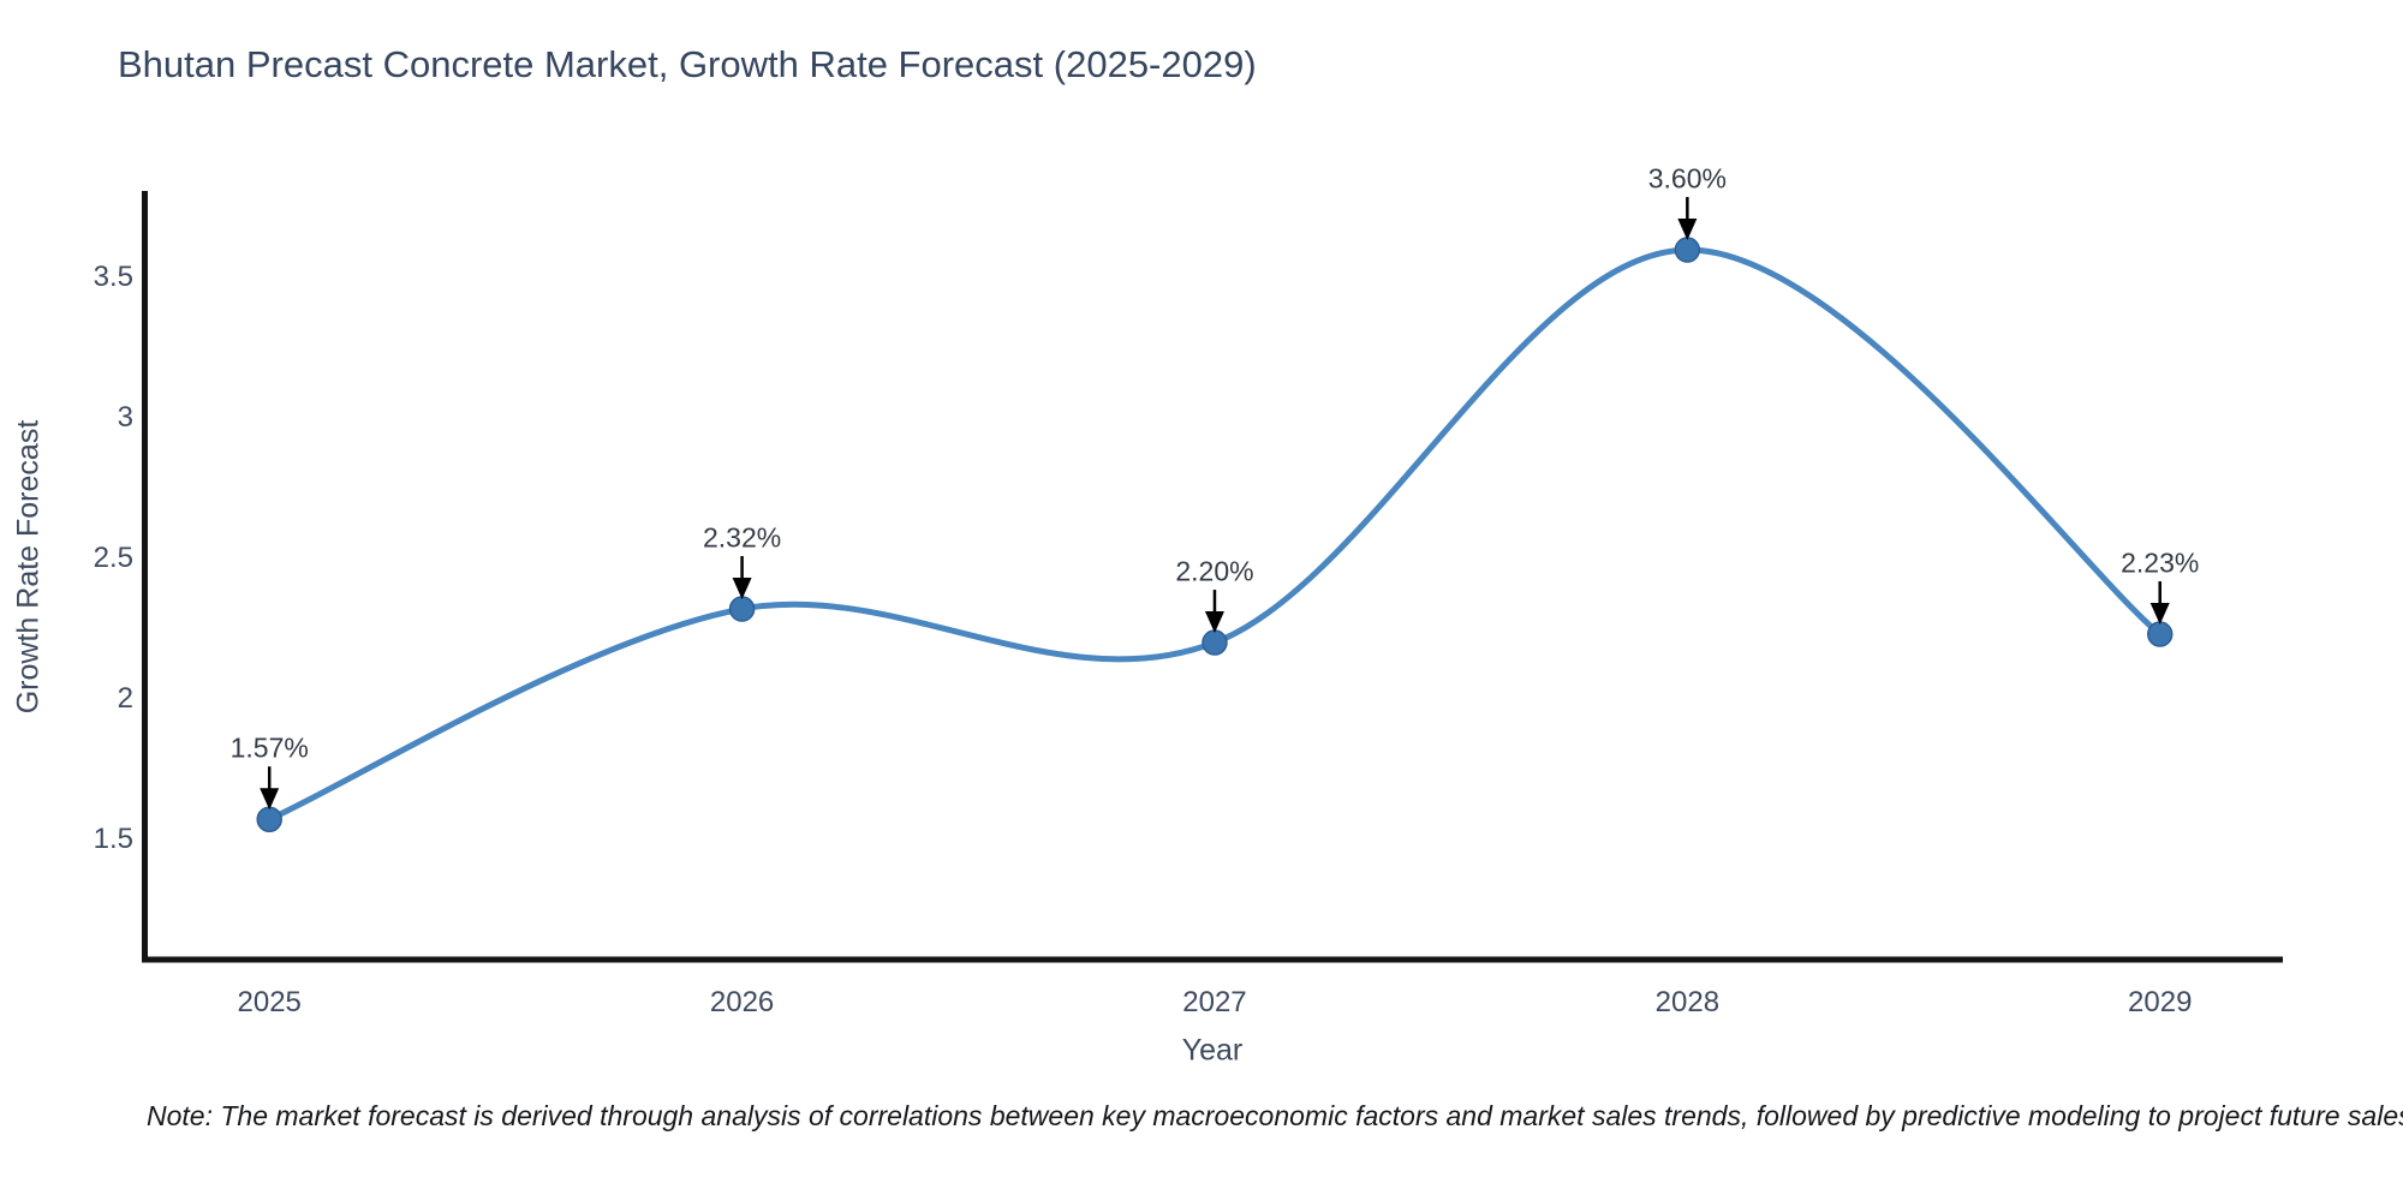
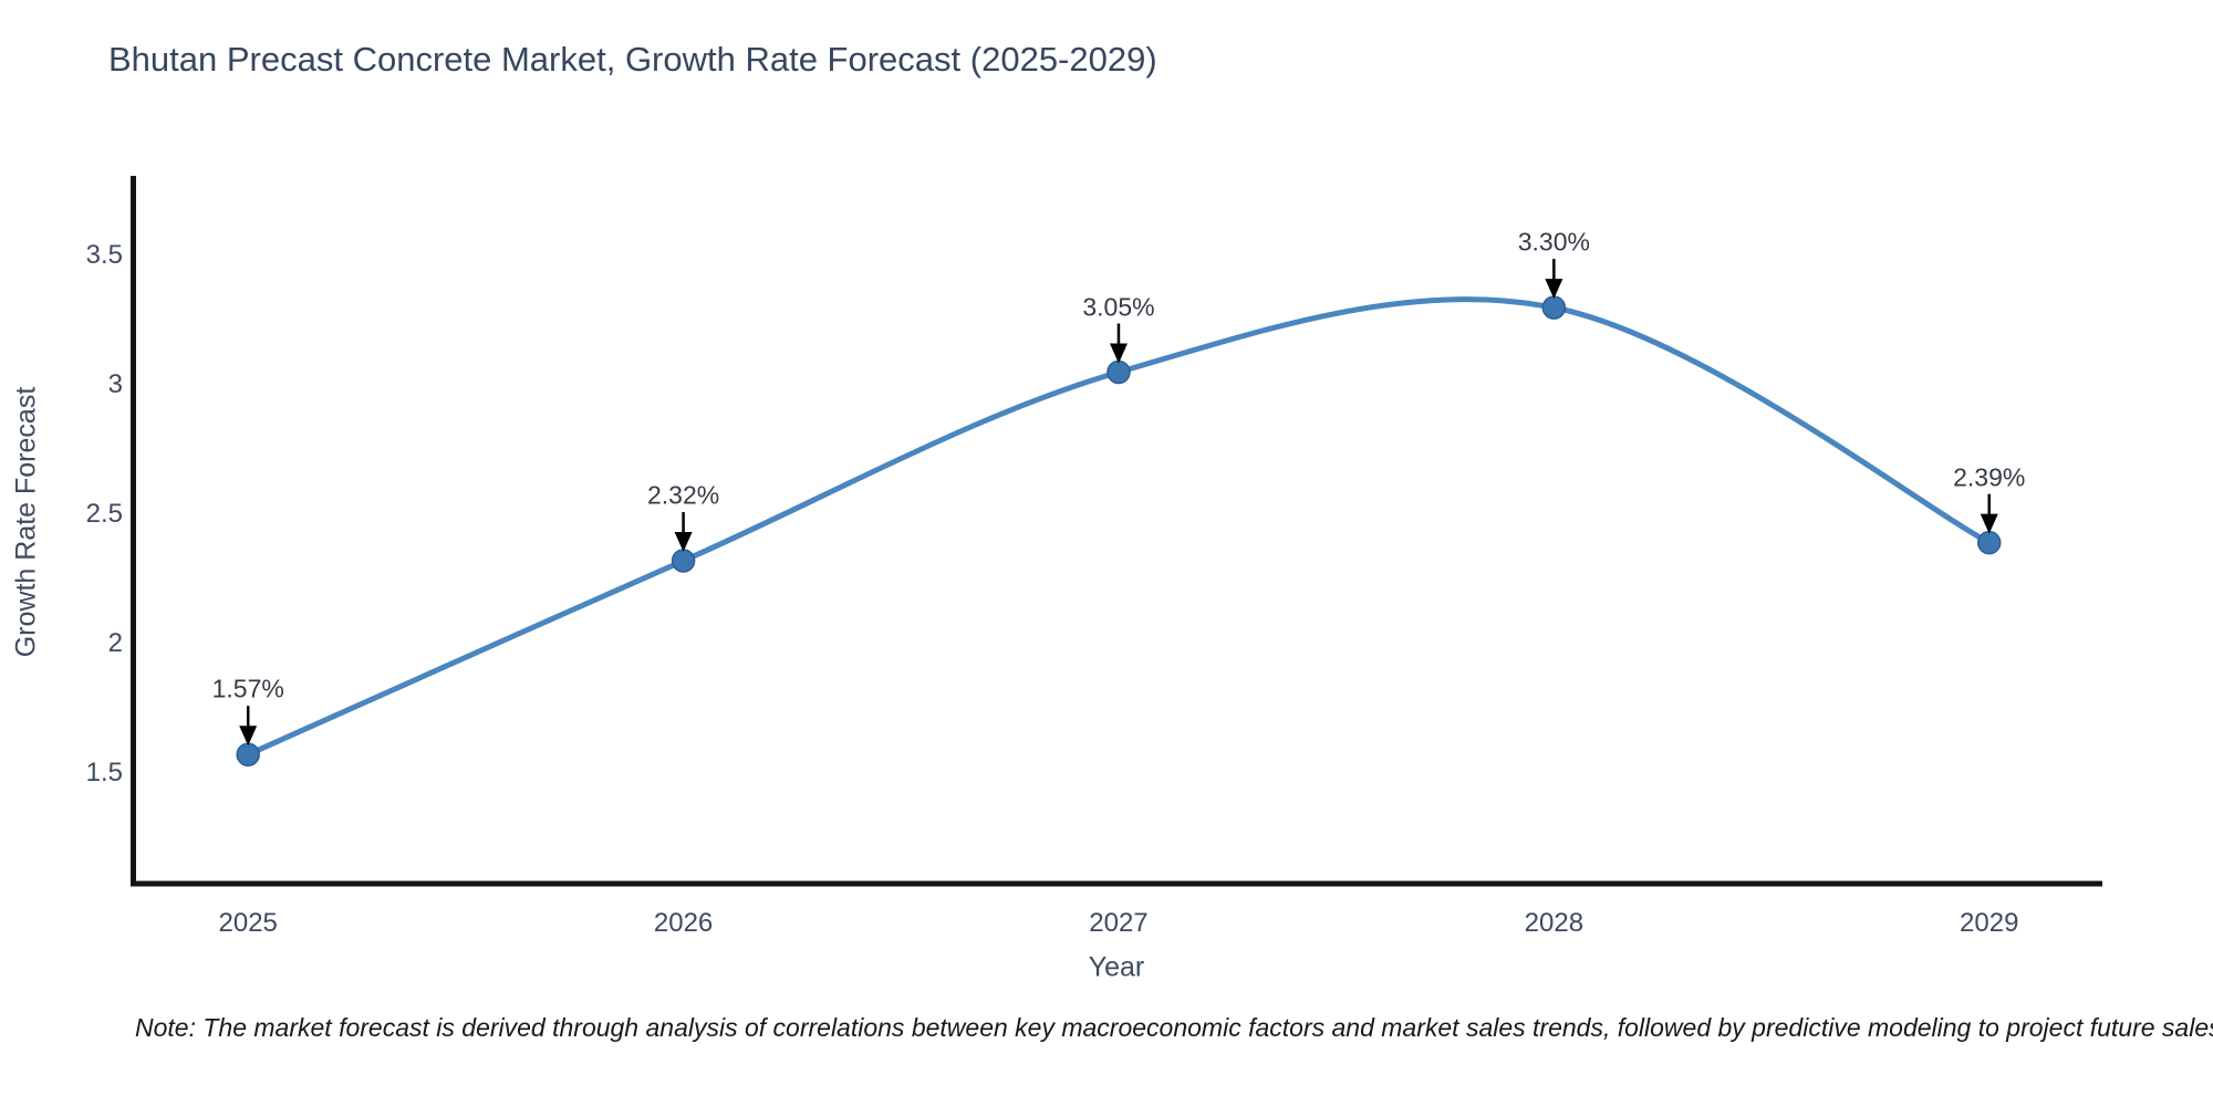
2027: 2.20% -> 3.05%
2028: 3.60% -> 3.30%
2029: 2.23% -> 2.39%
